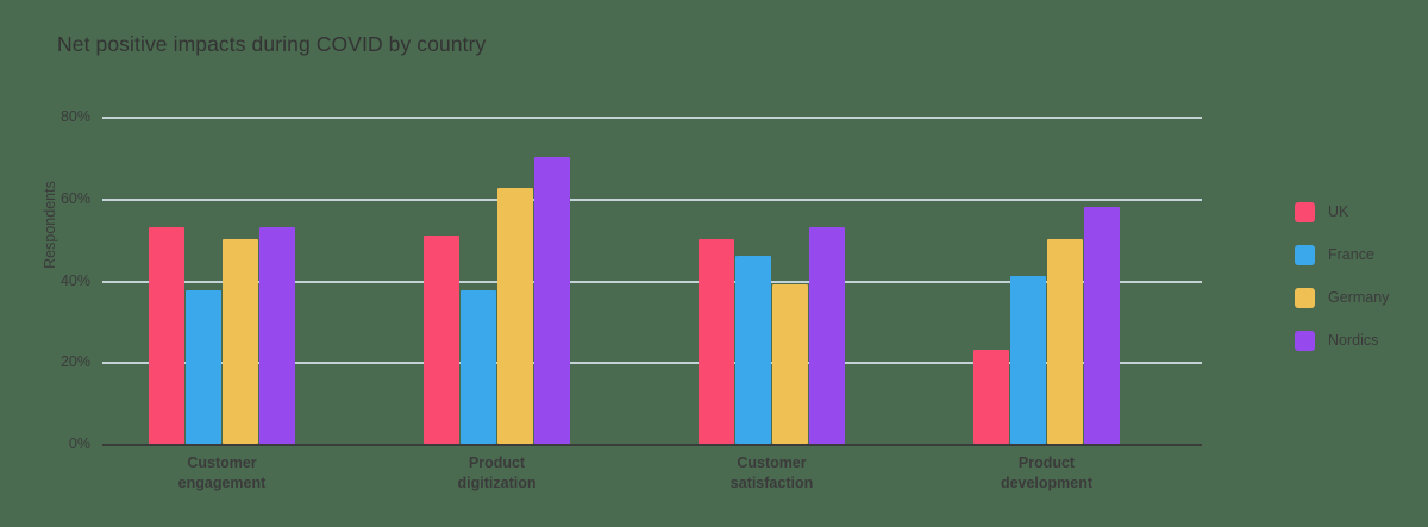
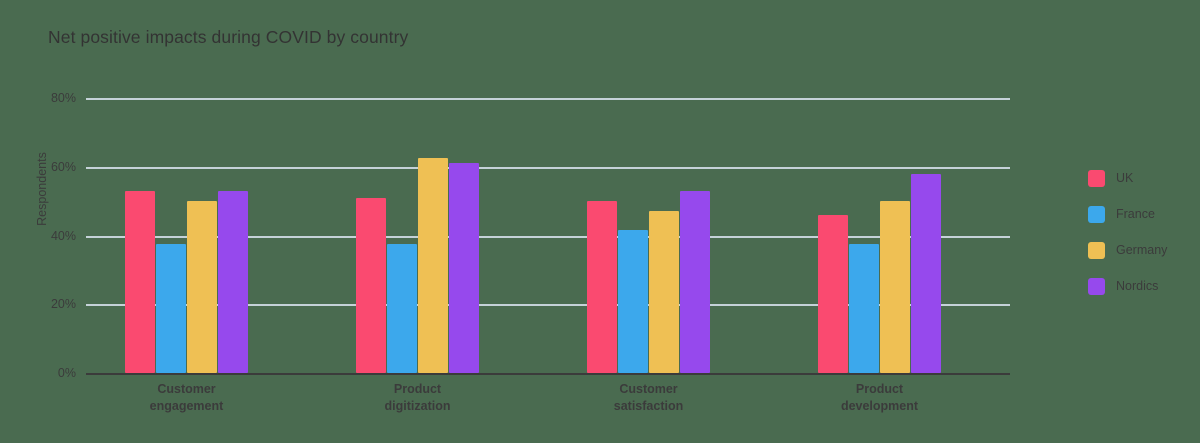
Nordics/Product digitization: 70% -> 61%
France/Customer satisfaction: 46% -> 42%
Germany/Customer satisfaction: 39% -> 47%
UK/Product development: 23% -> 46%
France/Product development: 41% -> 38%
